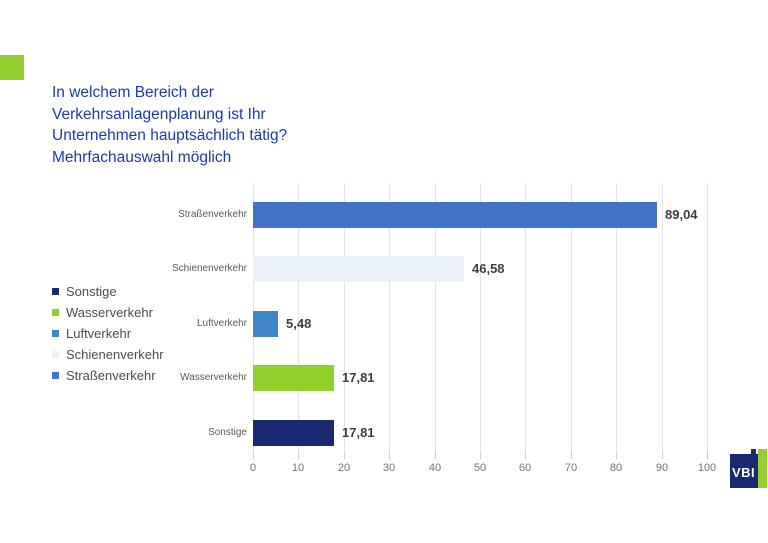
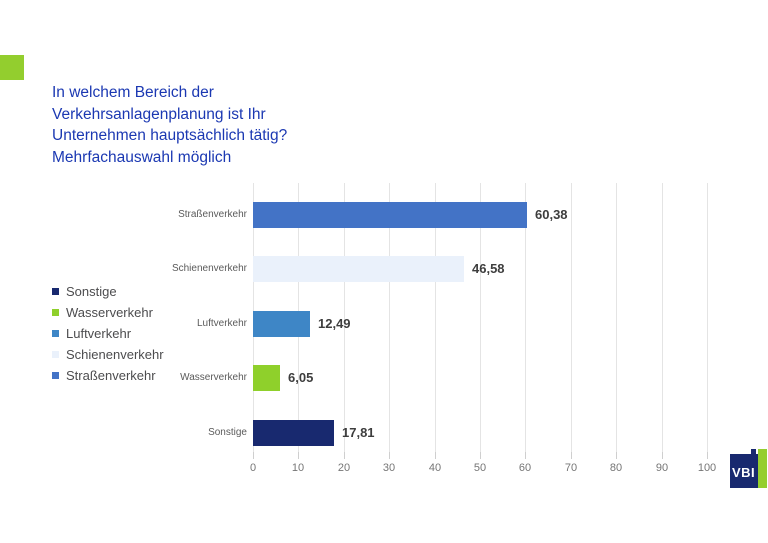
Straßenverkehr: 89,04 -> 60,38
Luftverkehr: 5,48 -> 12,49
Wasserverkehr: 17,81 -> 6,05
